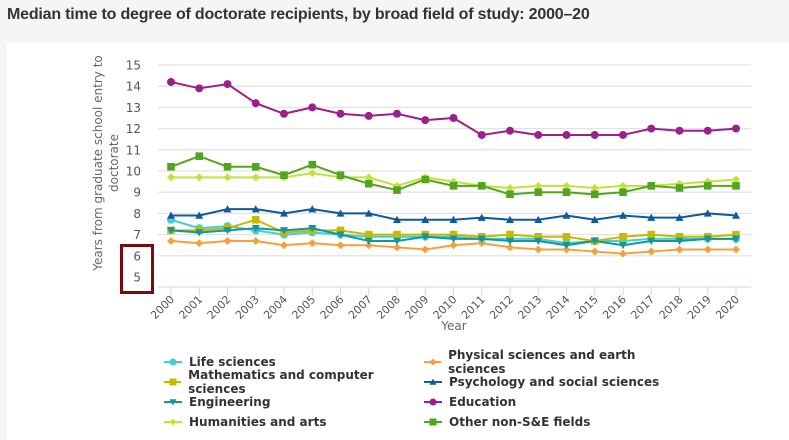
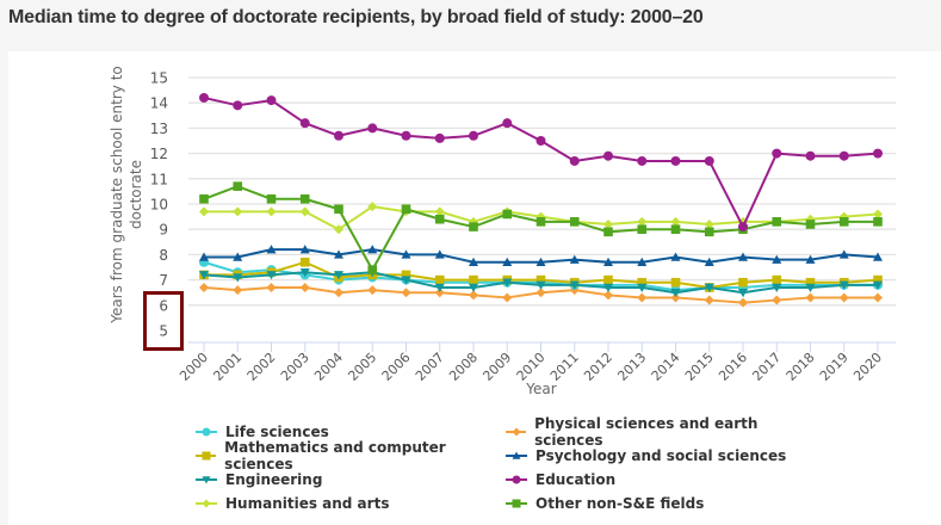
Humanities and arts/2004: 9.7 -> 9.0
Other non-S&E fields/2005: 10.3 -> 7.4
Education/2009: 12.4 -> 13.2
Education/2016: 11.7 -> 9.1
